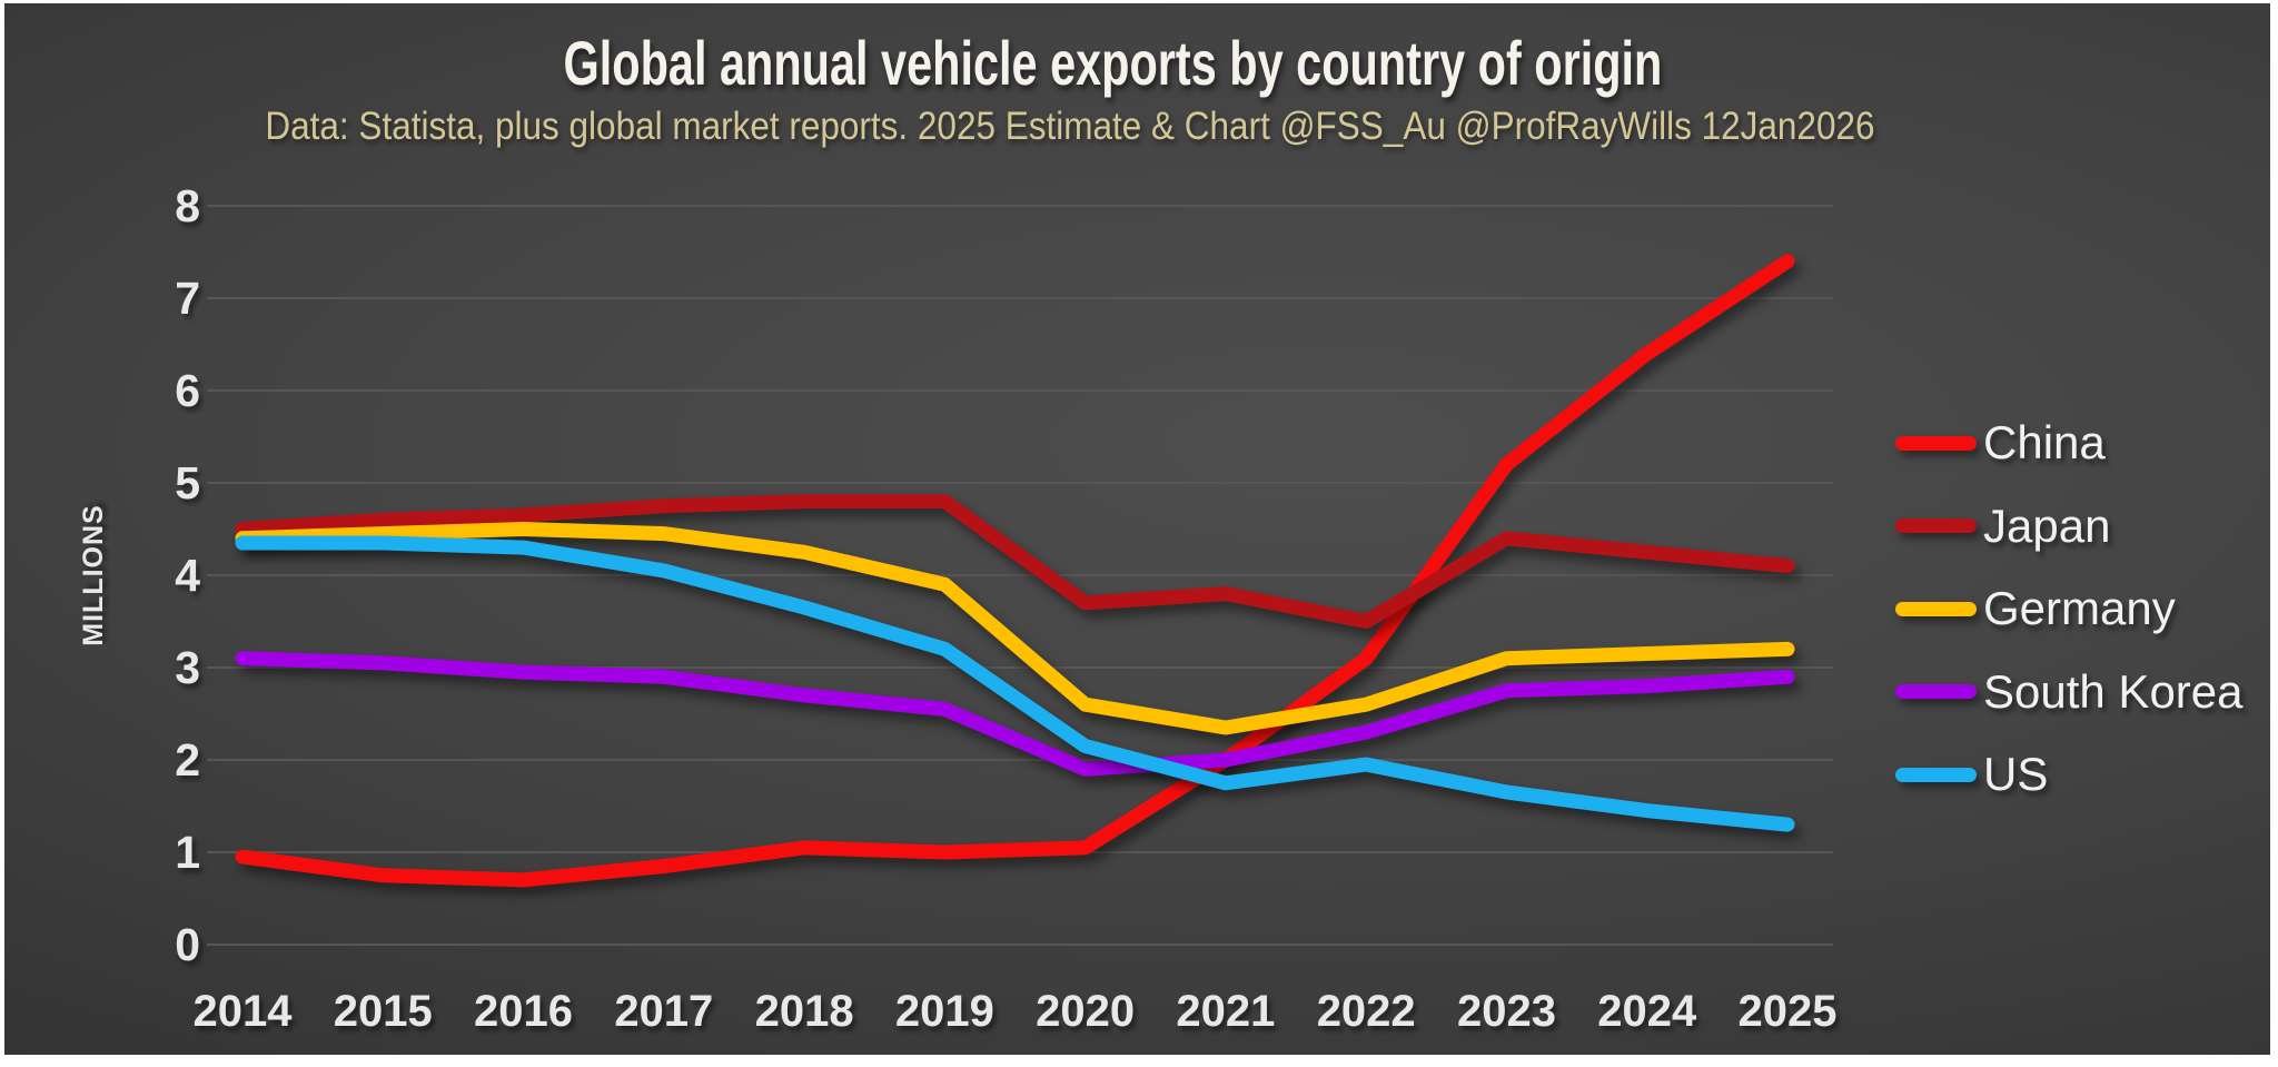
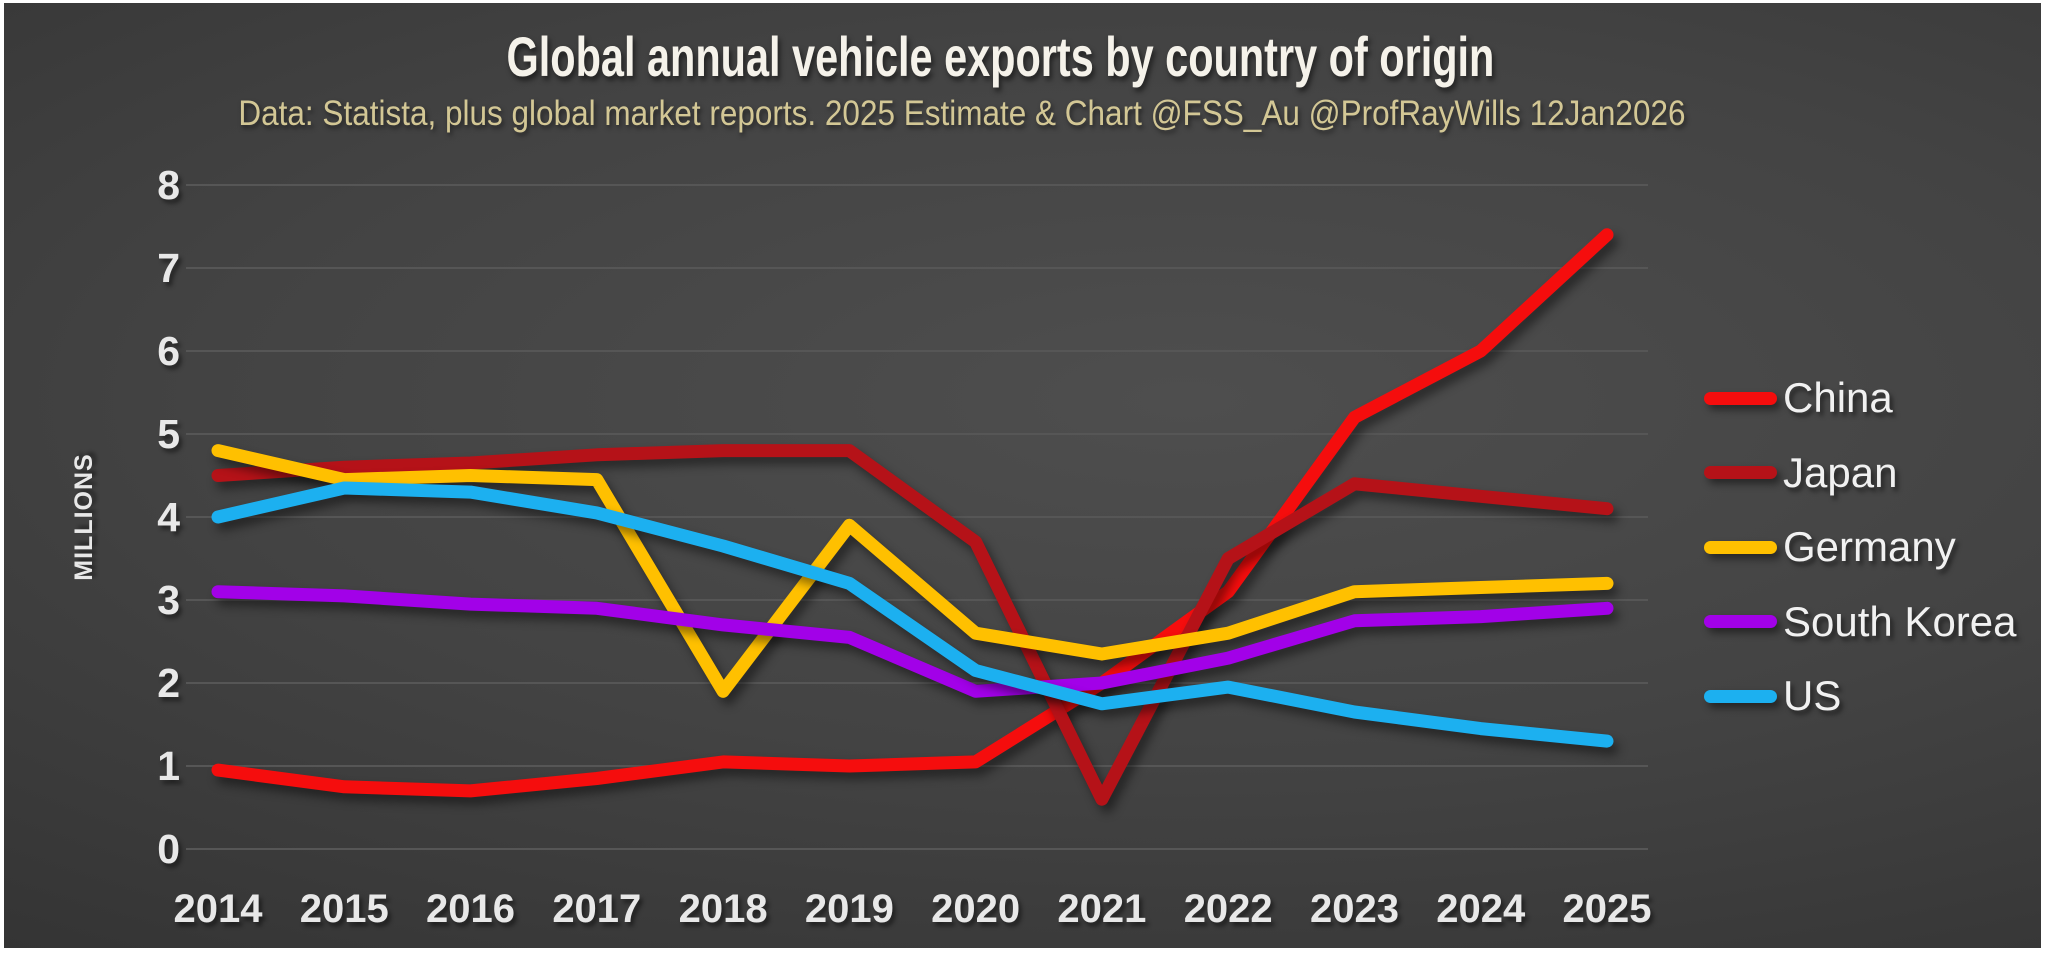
Germany/2014: 4.4 -> 4.8
US/2014: 4.3 -> 4.0
Germany/2018: 4.2 -> 1.9
Japan/2021: 3.8 -> 0.6
China/2024: 6.4 -> 6.0
